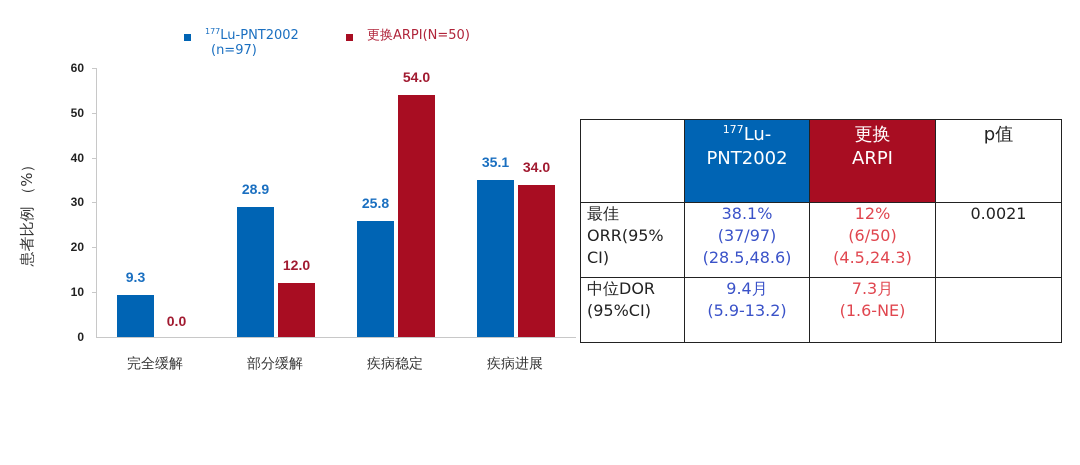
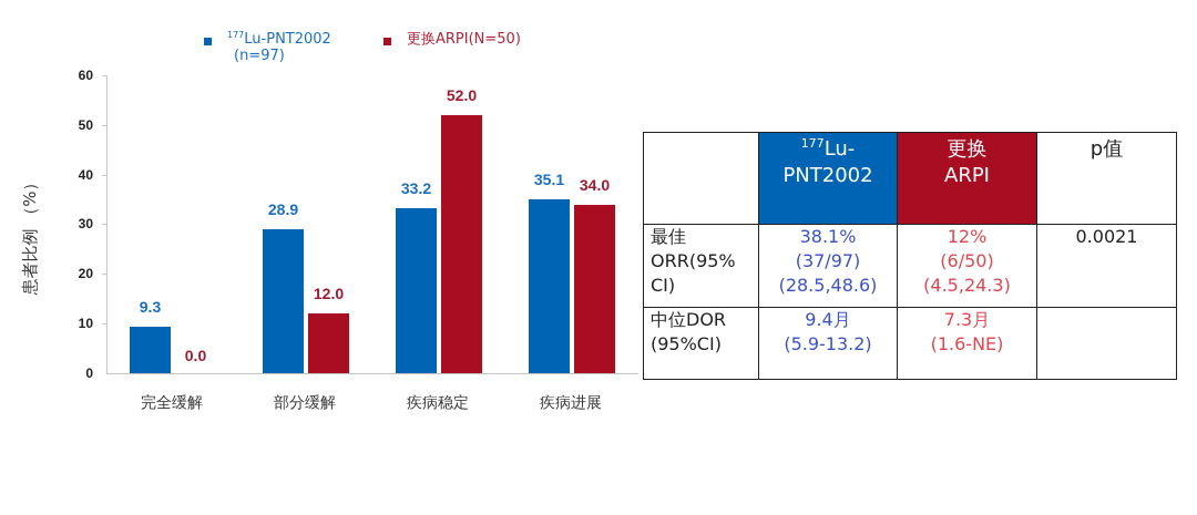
177Lu-PNT2002 (n=97)/疾病稳定: 25.8 -> 33.2
更换ARPI(N=50)/疾病稳定: 54.0 -> 52.0
